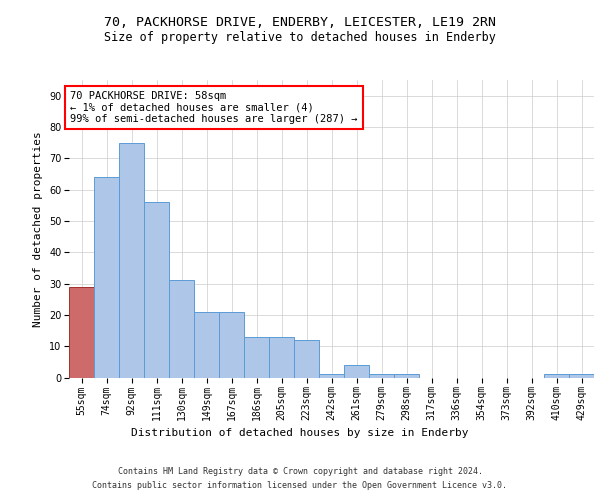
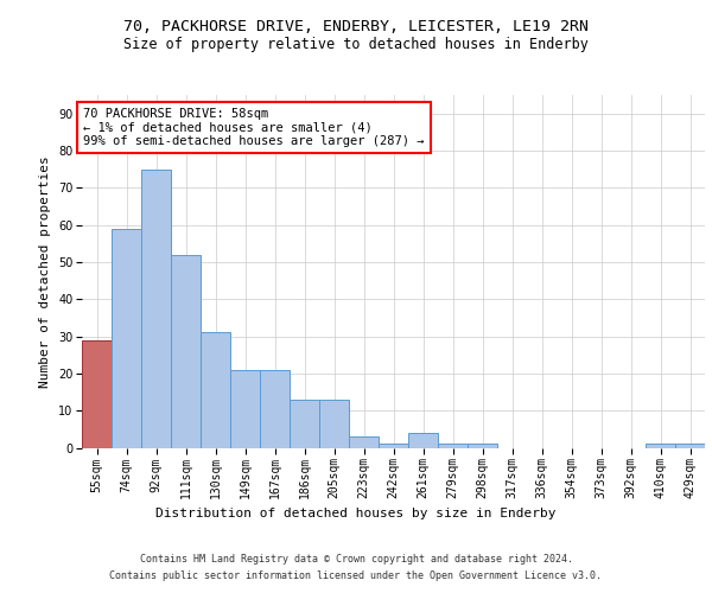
74sqm: 64 -> 59
111sqm: 56 -> 52
223sqm: 12 -> 3
